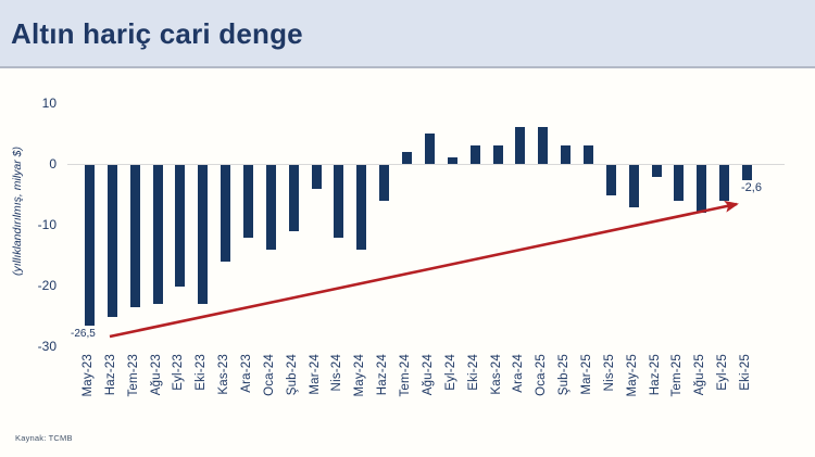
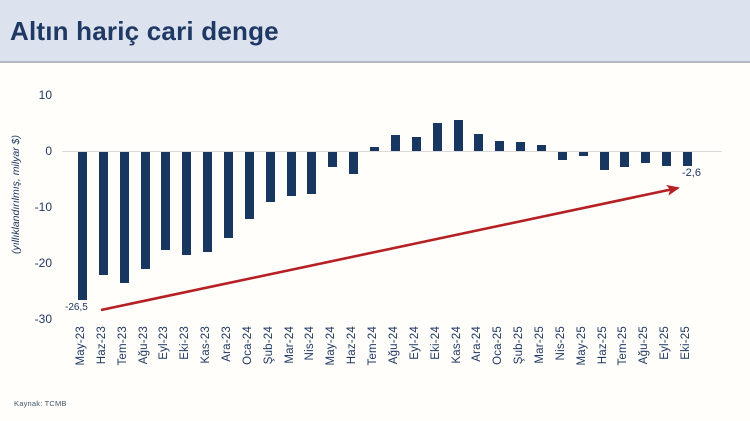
Haz-23: -25 -> -22
Ağu-23: -23 -> -21
Eyl-23: -20 -> -18
Eki-23: -23 -> -18
Kas-23: -16 -> -18
Ara-23: -12 -> -16
Oca-24: -14 -> -12
Şub-24: -11 -> -9
Mar-24: -4 -> -8
Nis-24: -12 -> -8
May-24: -14 -> -3
Haz-24: -6 -> -4
Tem-24: 2 -> 1
Ağu-24: 5 -> 3
Eyl-24: 1 -> 2
Eki-24: 3 -> 5
Kas-24: 3 -> 6
Ara-24: 6 -> 3
Oca-25: 6 -> 2
Şub-25: 3 -> 2
Mar-25: 3 -> 1
Nis-25: -5 -> -2
May-25: -7 -> -1
Haz-25: -2 -> -3
Tem-25: -6 -> -3
Ağu-25: -8 -> -2
Eyl-25: -6 -> -2
